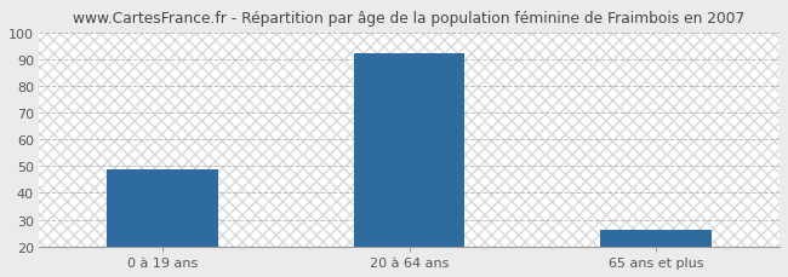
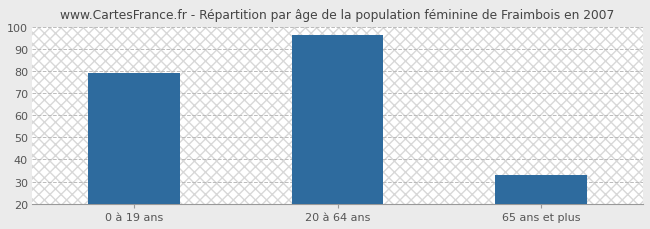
0 à 19 ans: 49 -> 79
20 à 64 ans: 92 -> 96
65 ans et plus: 26 -> 33
